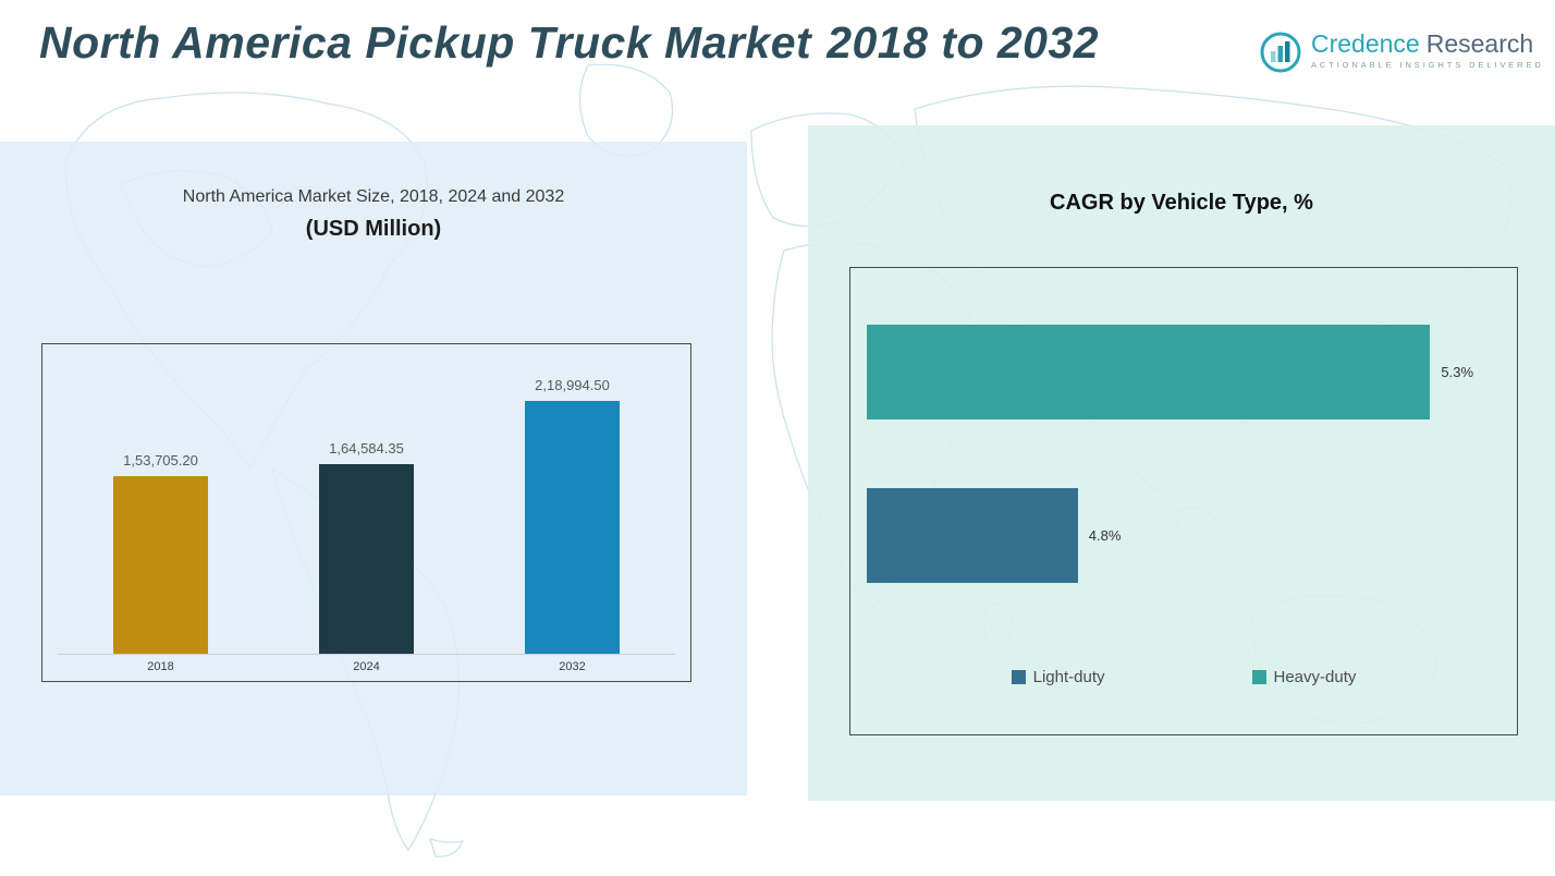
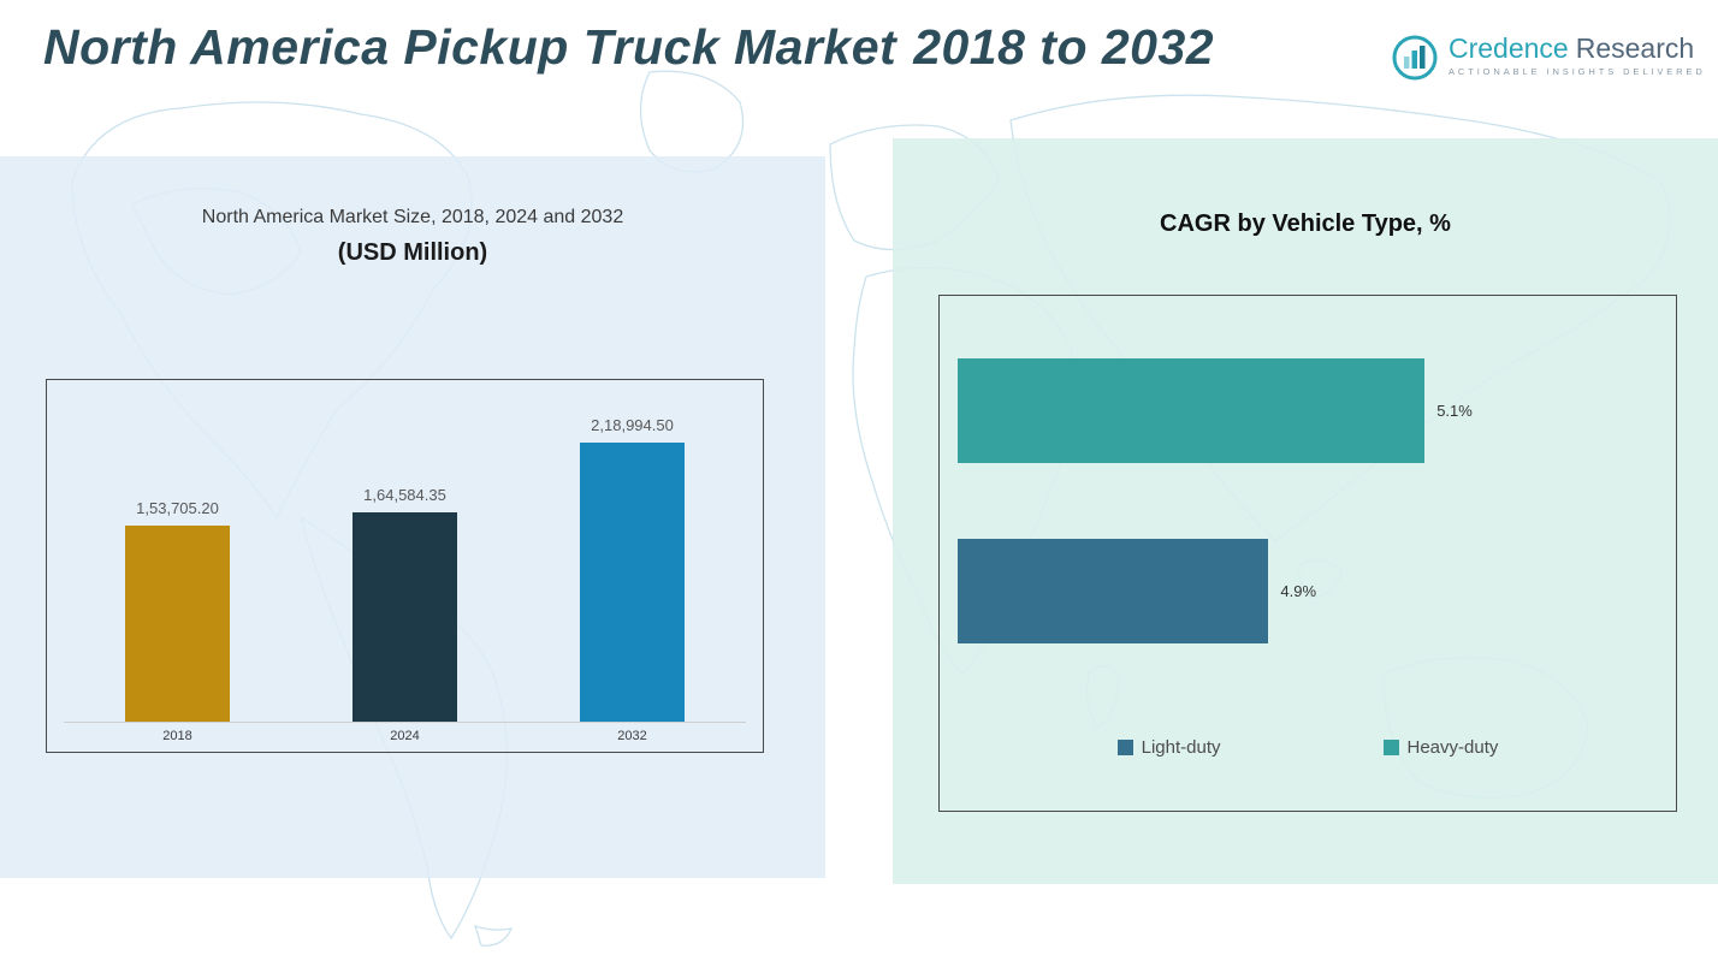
CAGR by Vehicle Type, %/Heavy-duty: 5.3% -> 5.1%
CAGR by Vehicle Type, %/Light-duty: 4.8% -> 4.9%
